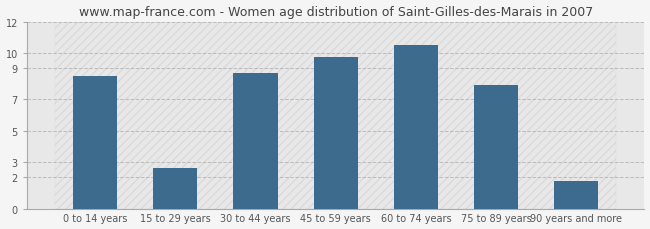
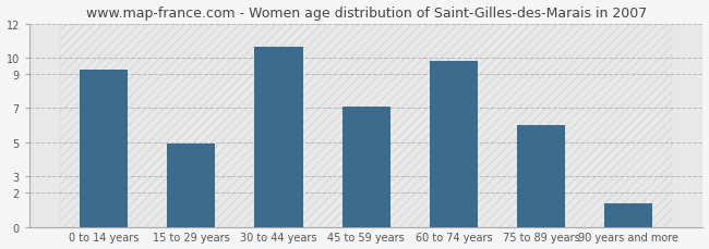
0 to 14 years: 8.5 -> 9.3
15 to 29 years: 2.6 -> 4.9
30 to 44 years: 8.7 -> 10.6
45 to 59 years: 9.7 -> 7.1
60 to 74 years: 10.5 -> 9.8
75 to 89 years: 7.9 -> 6.0
90 years and more: 1.8 -> 1.4
